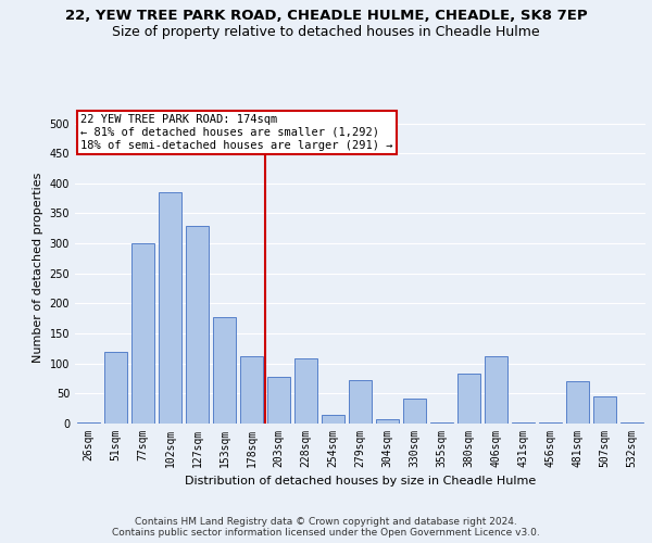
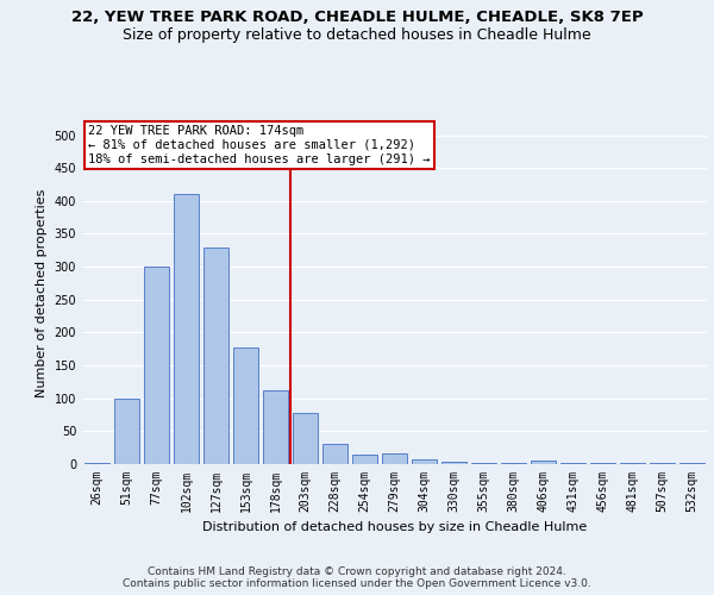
51sqm: 120 -> 100
102sqm: 386 -> 411
228sqm: 108 -> 30
279sqm: 72 -> 16
330sqm: 42 -> 3
380sqm: 84 -> 1
406sqm: 112 -> 5
481sqm: 70 -> 1
507sqm: 46 -> 1
